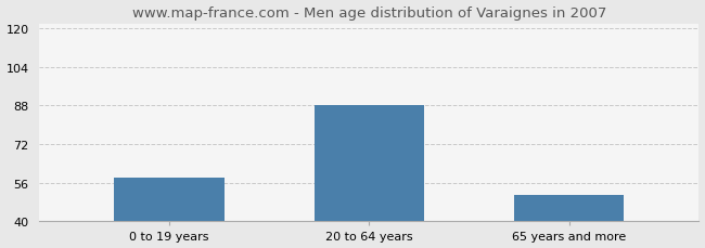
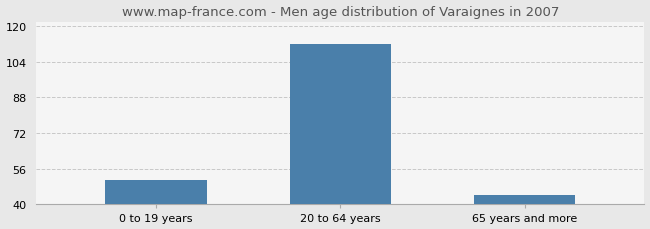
0 to 19 years: 58 -> 51
20 to 64 years: 88 -> 112
65 years and more: 51 -> 44
